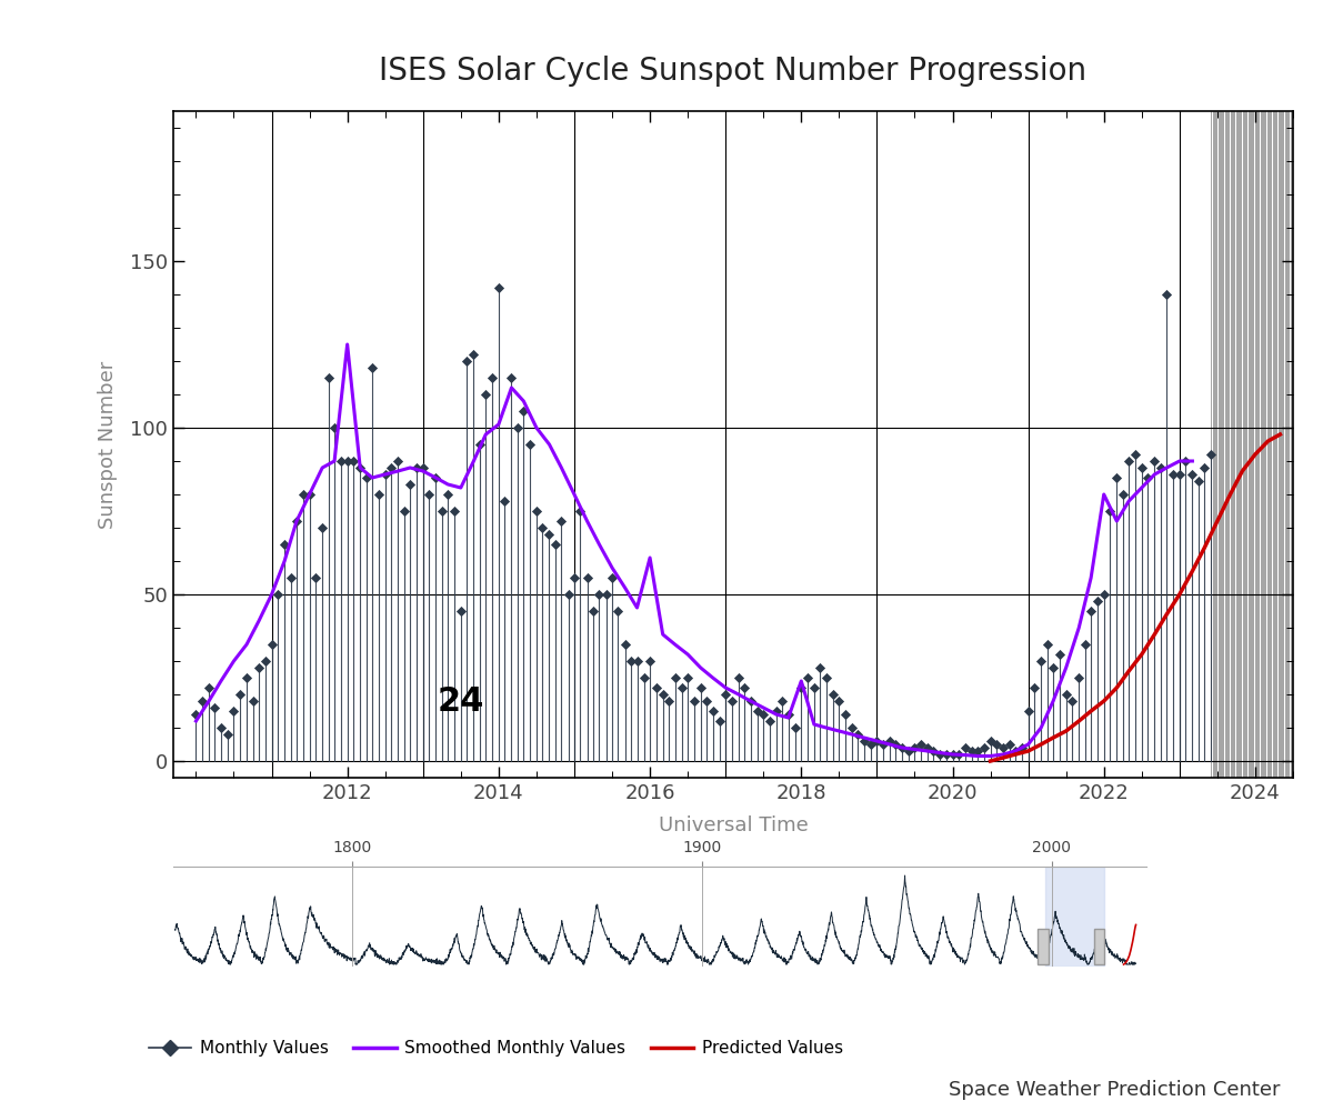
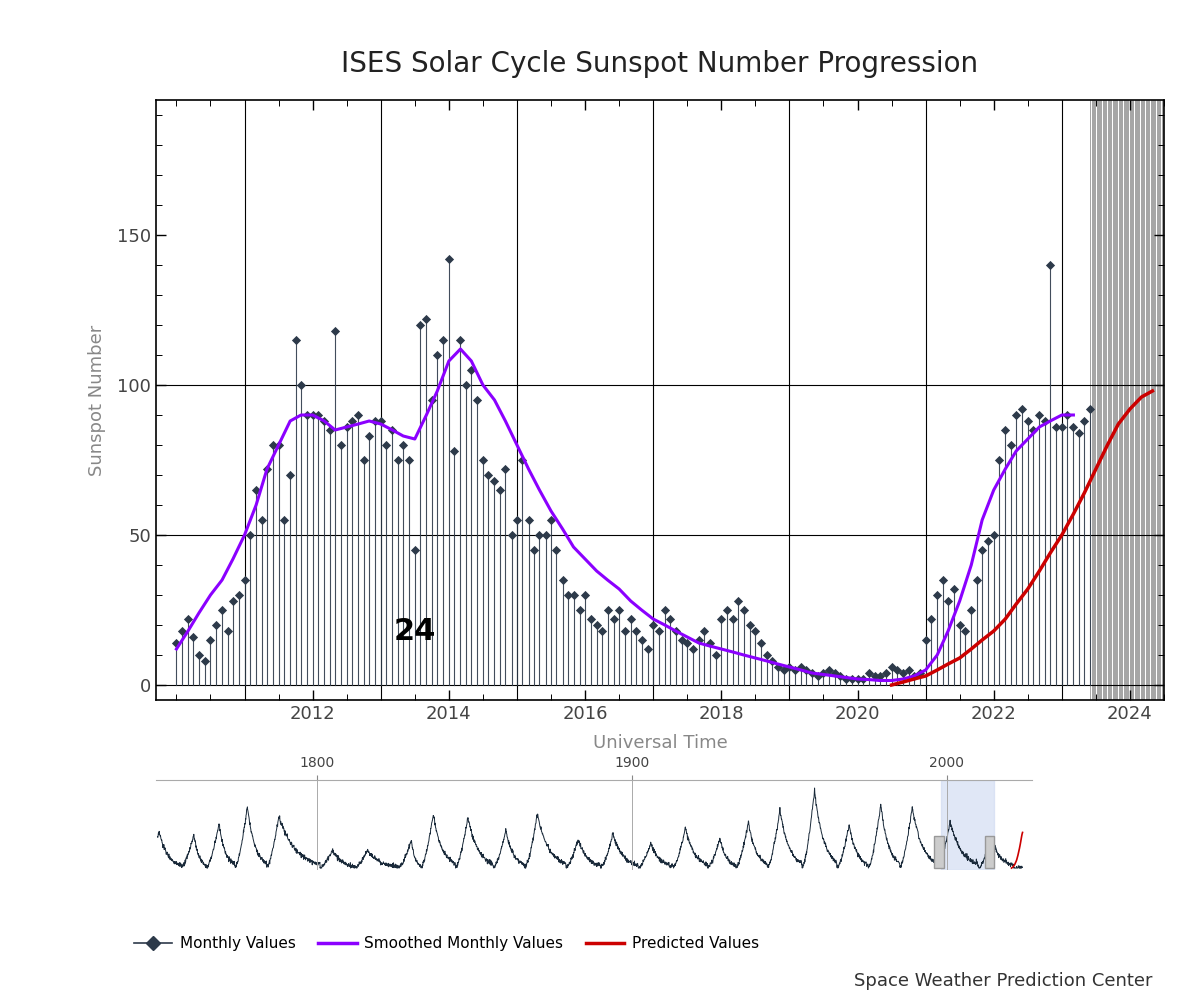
Smoothed Monthly Values/2012: 125.0 -> 90.0
Smoothed Monthly Values/2014: 101.0 -> 108.0
Smoothed Monthly Values/2016: 61.0 -> 42.0
Smoothed Monthly Values/2018: 24.0 -> 12.0
Smoothed Monthly Values/2022: 80.0 -> 65.0
